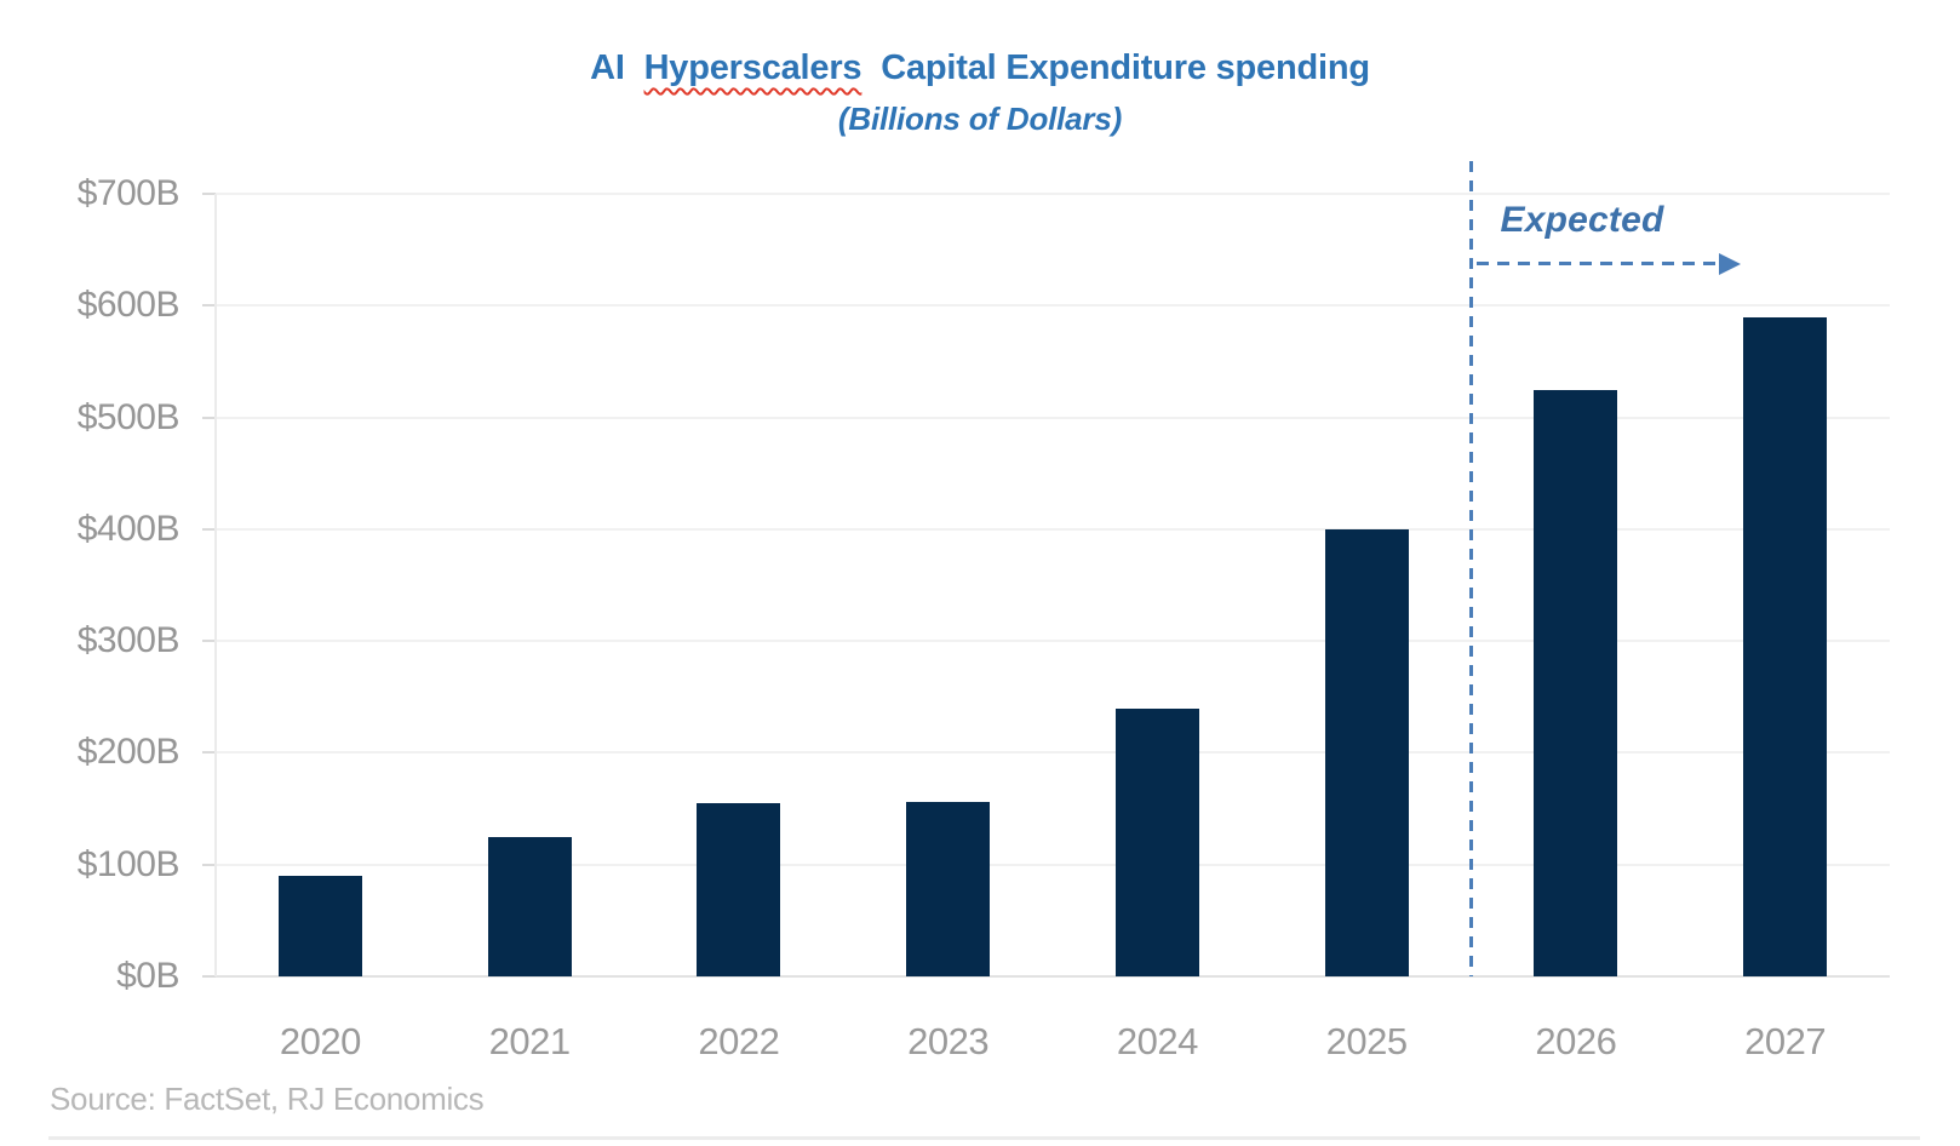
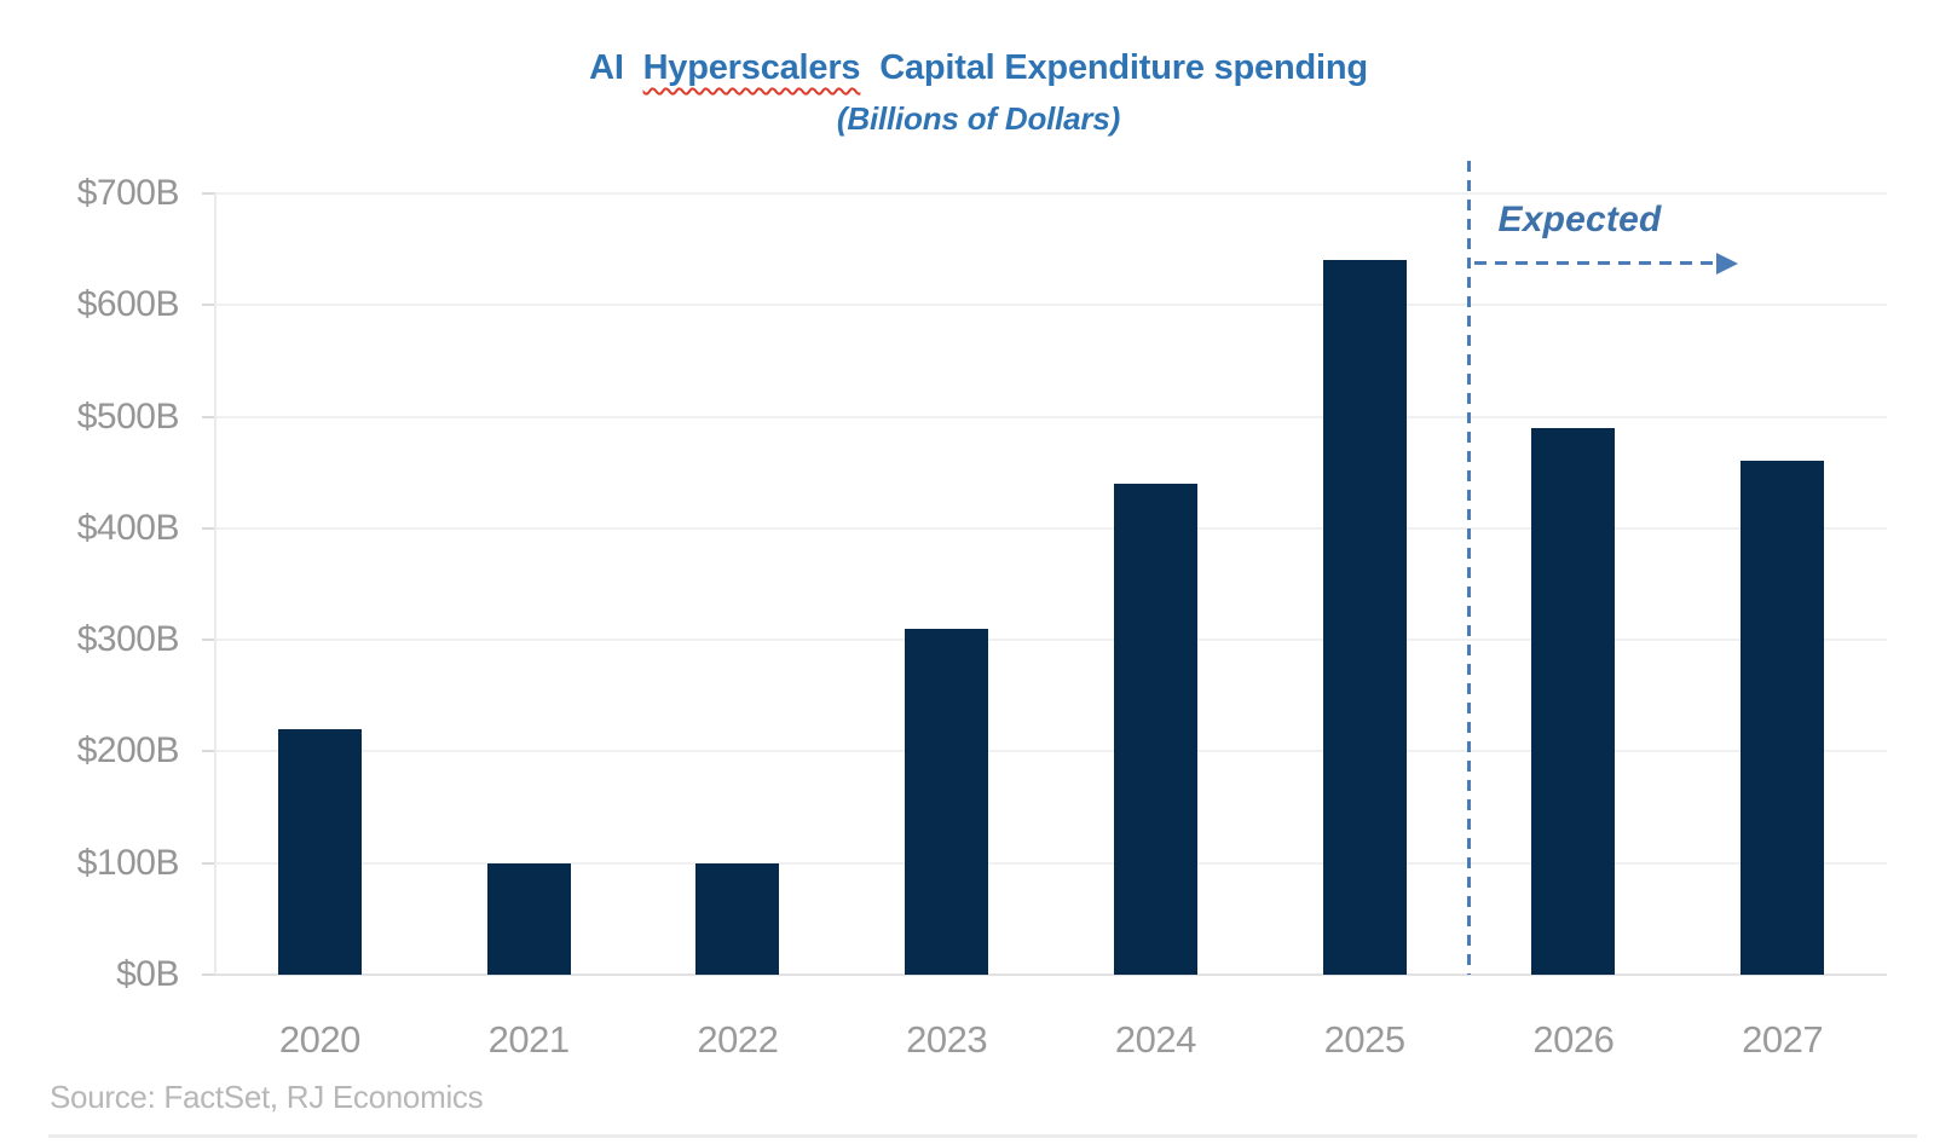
2020: $90B -> $220B
2021: $120B -> $100B
2022: $160B -> $100B
2023: $160B -> $310B
2024: $240B -> $440B
2025: $400B -> $640B
2026: $520B -> $490B
2027: $590B -> $460B
